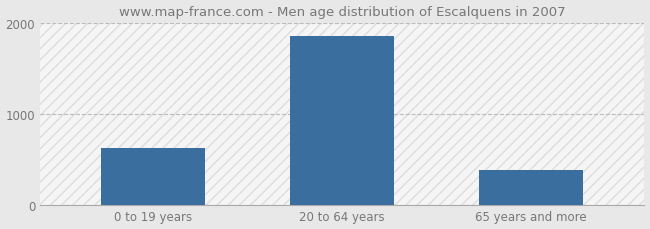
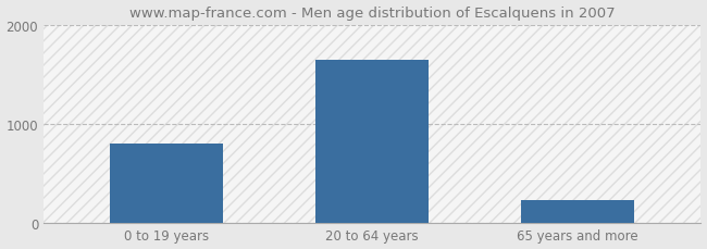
0 to 19 years: 620 -> 800
20 to 64 years: 1860 -> 1650
65 years and more: 380 -> 230
